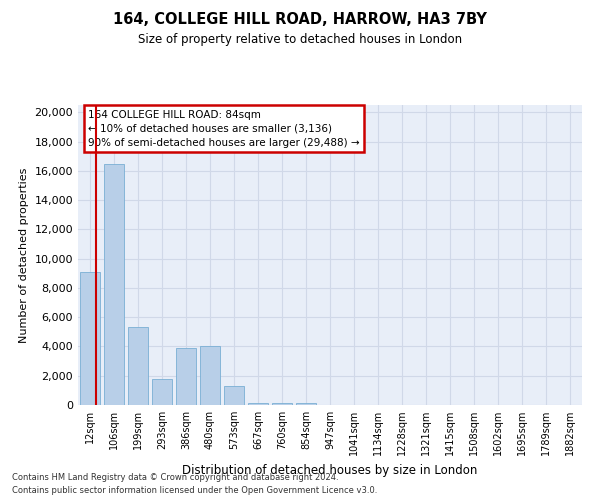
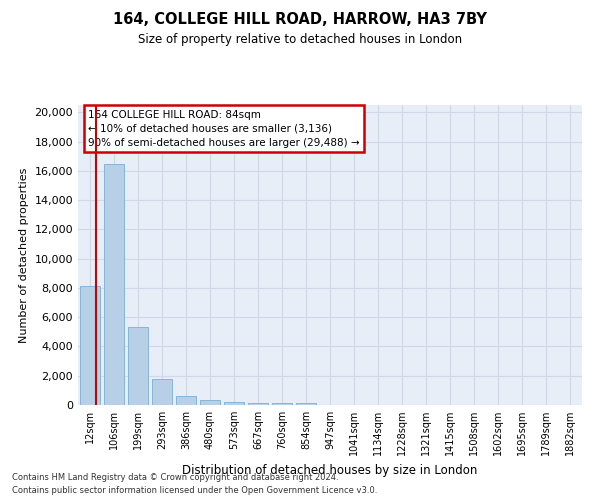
12sqm: 9,100 -> 8,100
386sqm: 3,900 -> 600
480sqm: 4,000 -> 300
573sqm: 1,300 -> 200
